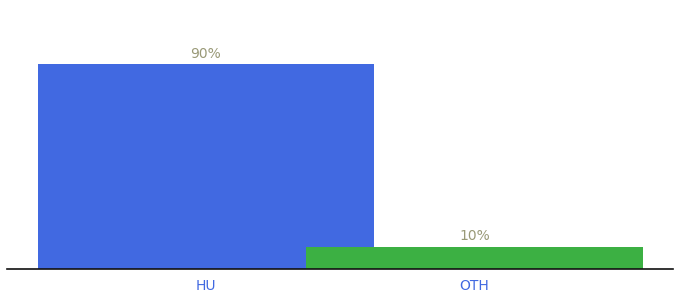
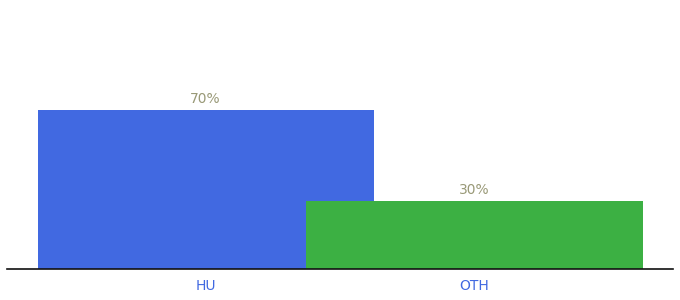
HU: 90% -> 70%
OTH: 10% -> 30%
